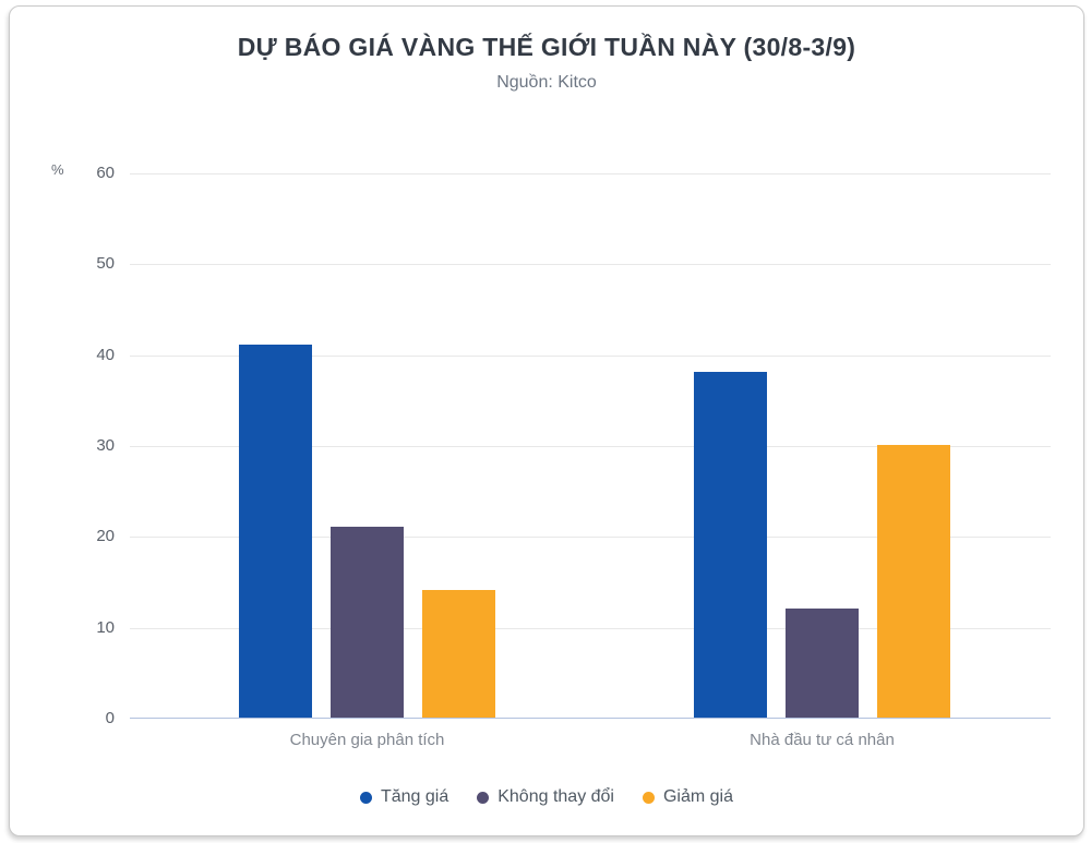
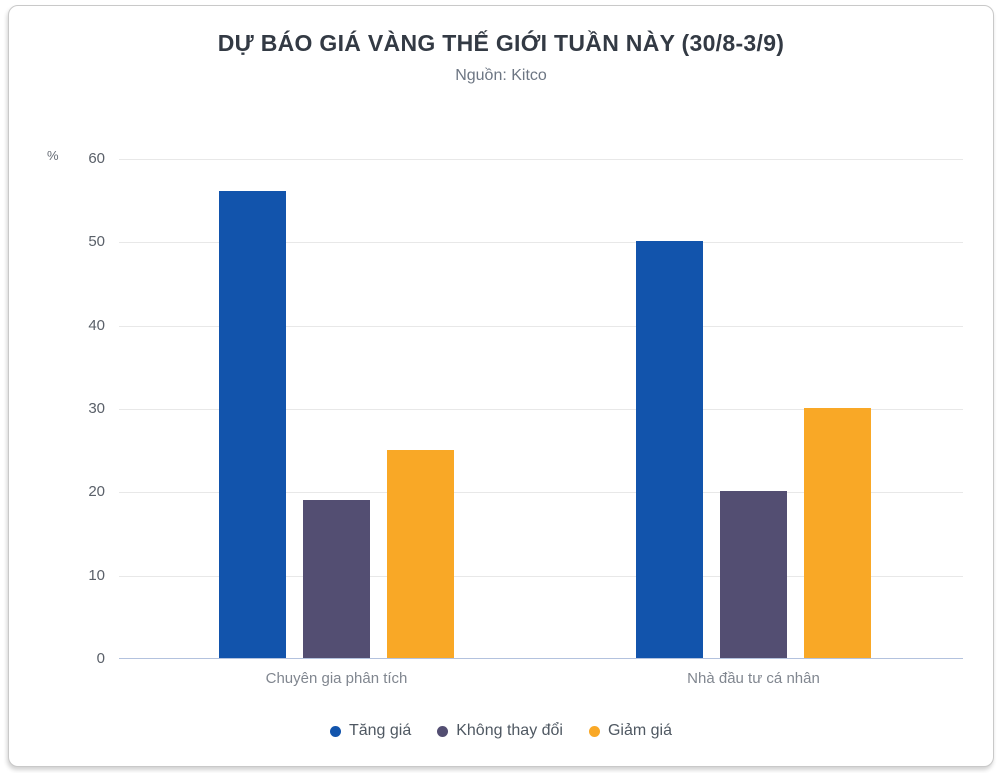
Tăng giá/Chuyên gia phân tích: 41 -> 56
Không thay đổi/Chuyên gia phân tích: 21 -> 19
Giảm giá/Chuyên gia phân tích: 14 -> 25
Tăng giá/Nhà đầu tư cá nhân: 38 -> 50
Không thay đổi/Nhà đầu tư cá nhân: 12 -> 20
